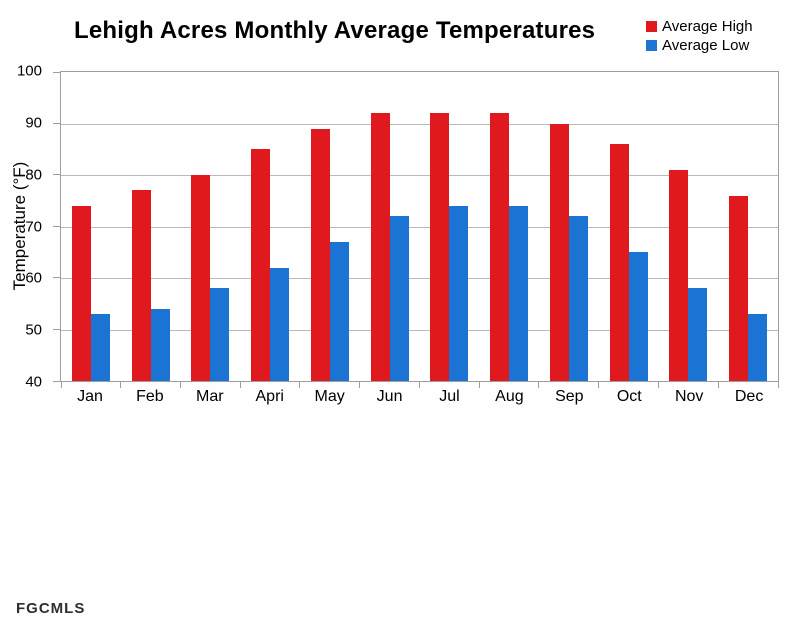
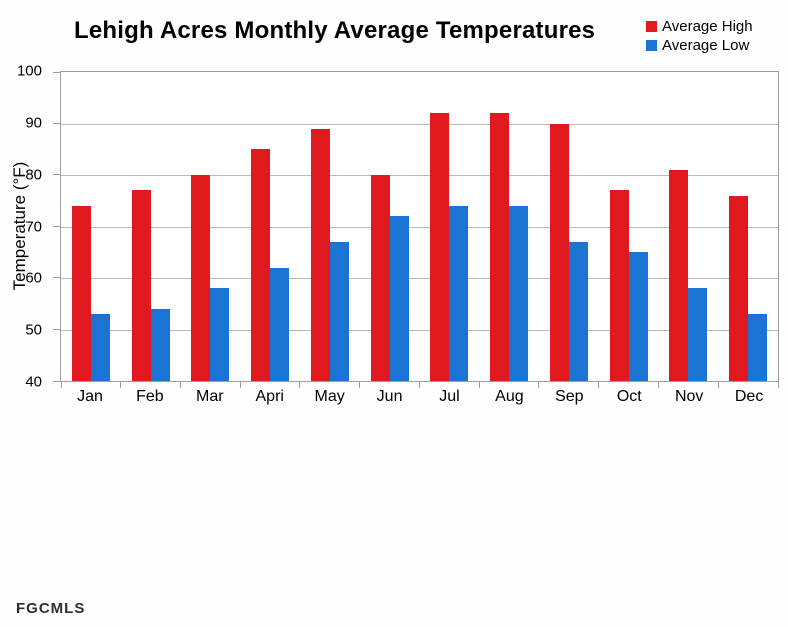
Average High/Jun: 92 -> 80
Average Low/Sep: 72 -> 67
Average High/Oct: 86 -> 77
